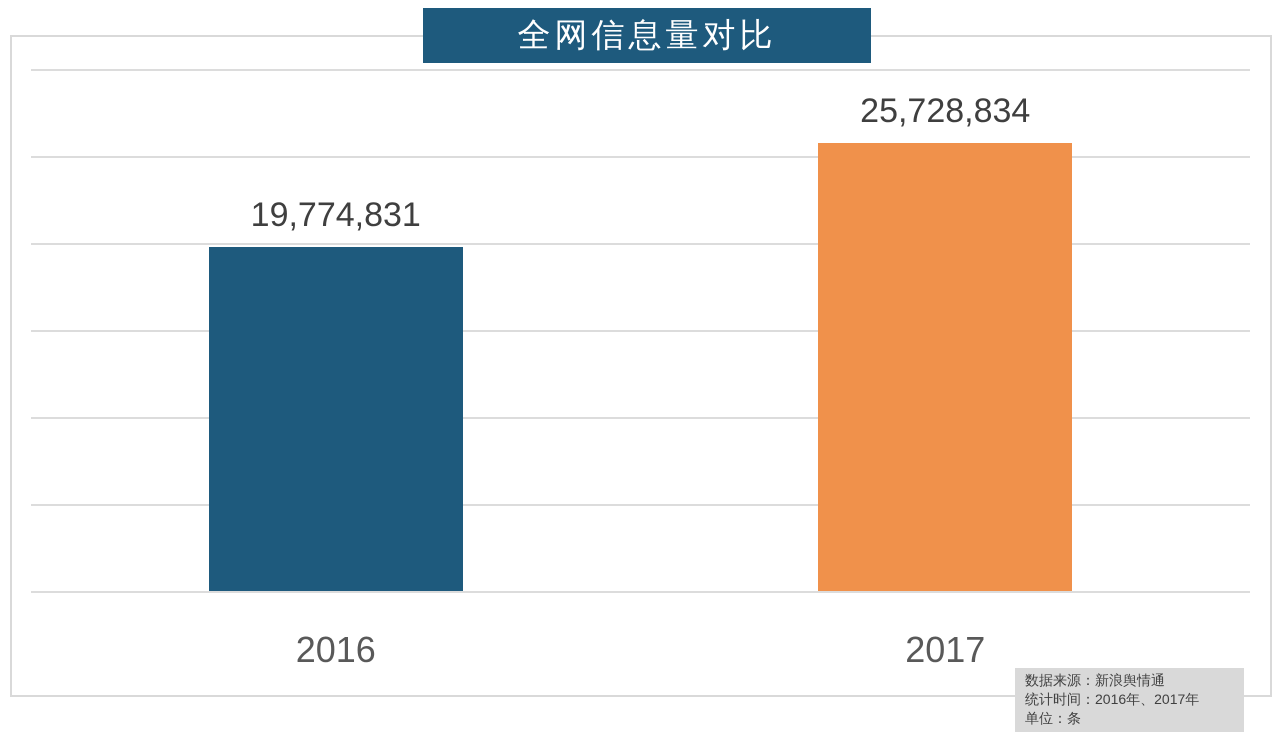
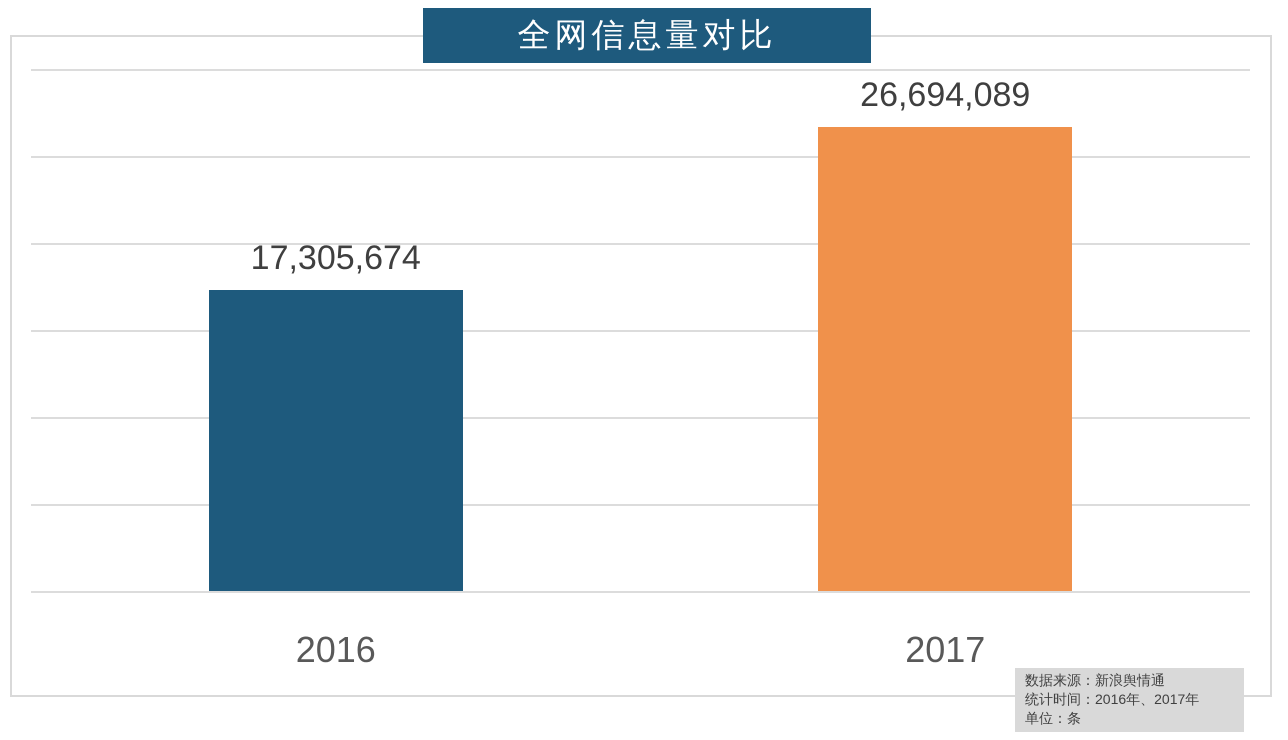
2016: 19,774,831 -> 17,305,674
2017: 25,728,834 -> 26,694,089
